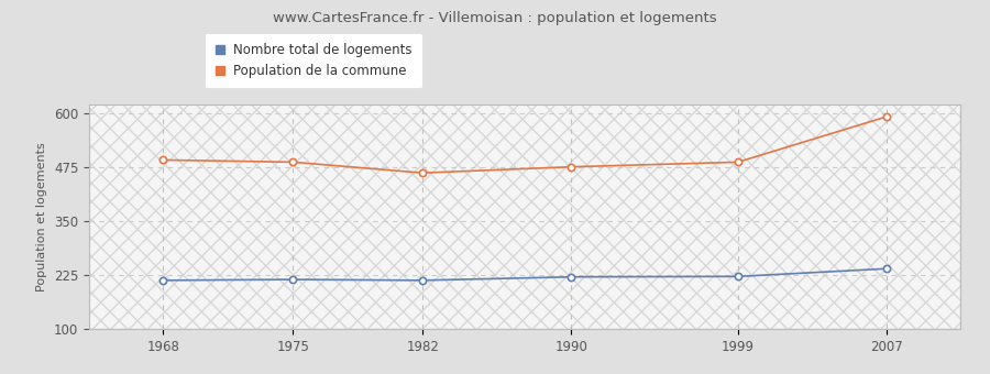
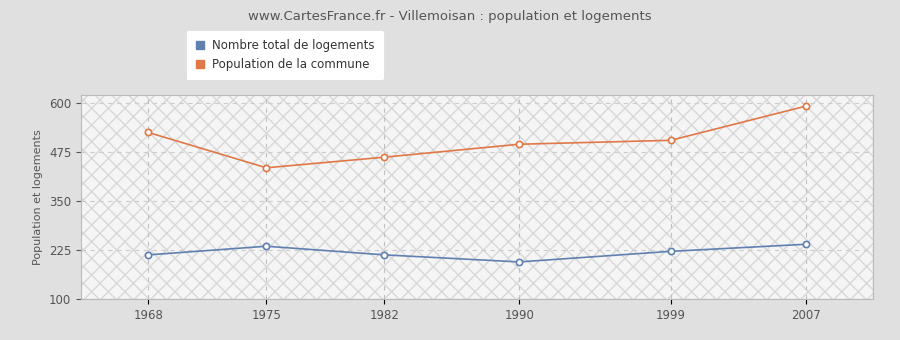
Population de la commune/1968: 492 -> 525
Nombre total de logements/1975: 215 -> 235
Population de la commune/1975: 487 -> 435
Nombre total de logements/1990: 221 -> 195
Population de la commune/1990: 476 -> 495
Population de la commune/1999: 487 -> 505
